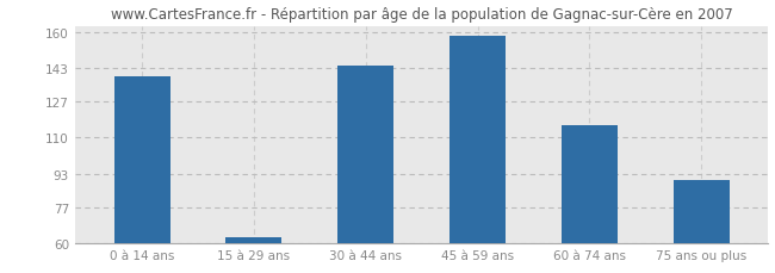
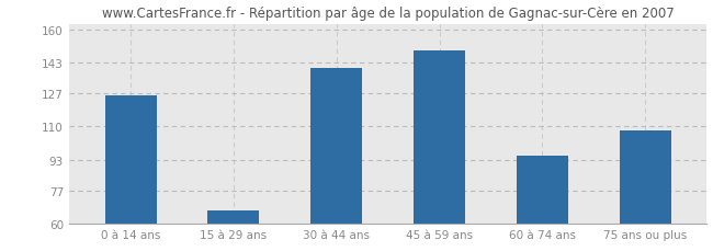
0 à 14 ans: 139 -> 126
15 à 29 ans: 63 -> 67
30 à 44 ans: 144 -> 140
45 à 59 ans: 158 -> 149
60 à 74 ans: 116 -> 95
75 ans ou plus: 90 -> 108
